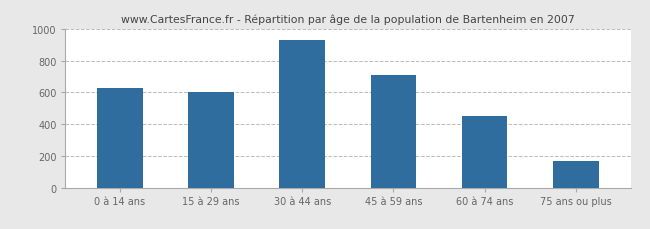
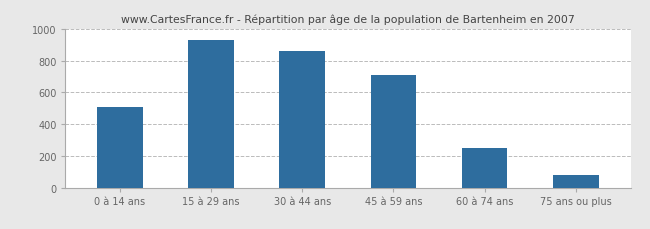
0 à 14 ans: 630 -> 510
15 à 29 ans: 600 -> 930
30 à 44 ans: 930 -> 860
60 à 74 ans: 450 -> 250
75 ans ou plus: 170 -> 80
